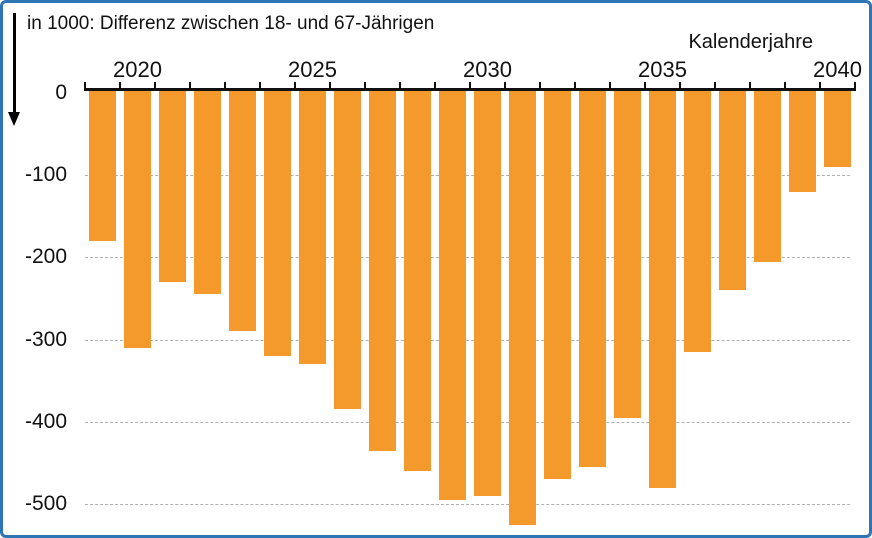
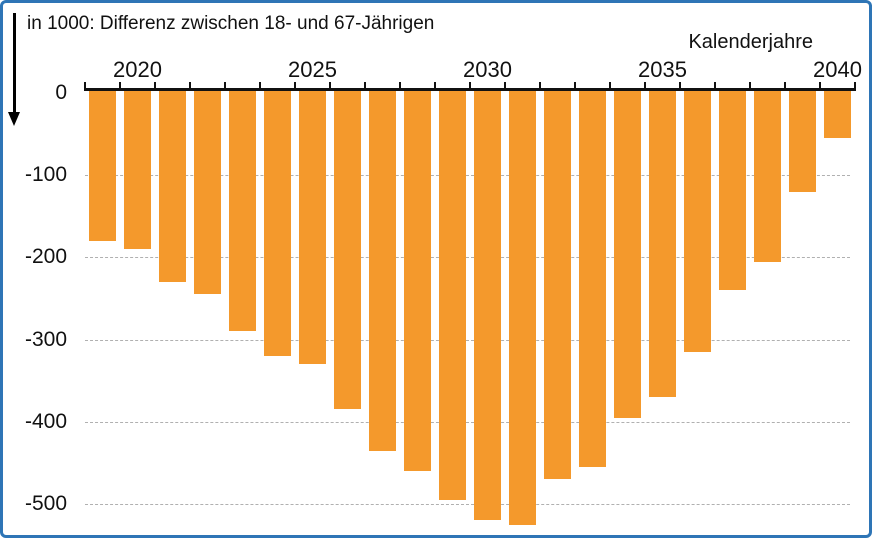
2020: -310 -> -190
2030: -490 -> -520
2035: -480 -> -370
2040: -90 -> -60
